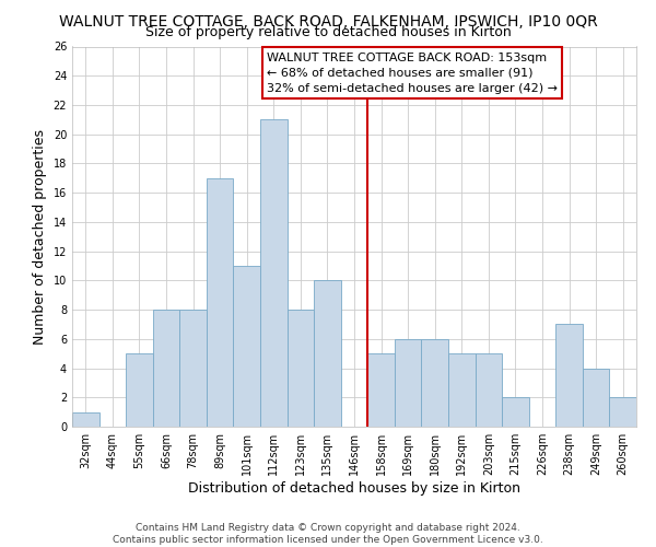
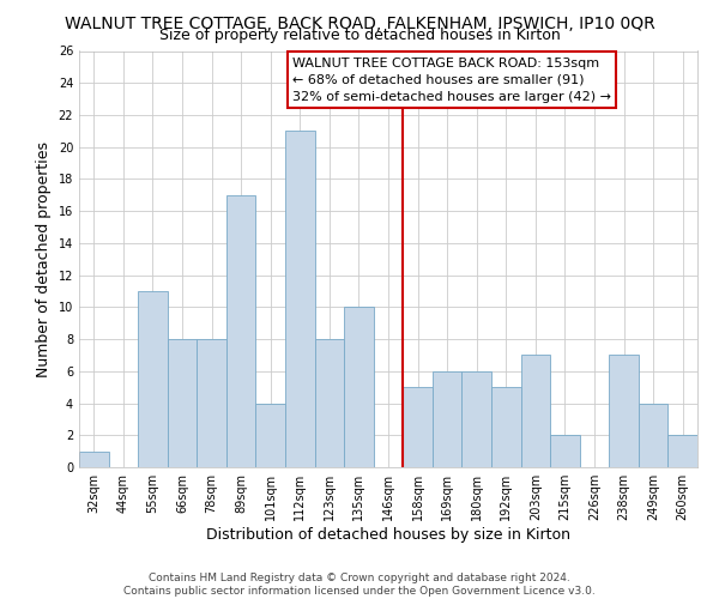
55sqm: 5 -> 11
101sqm: 11 -> 4
203sqm: 5 -> 7
